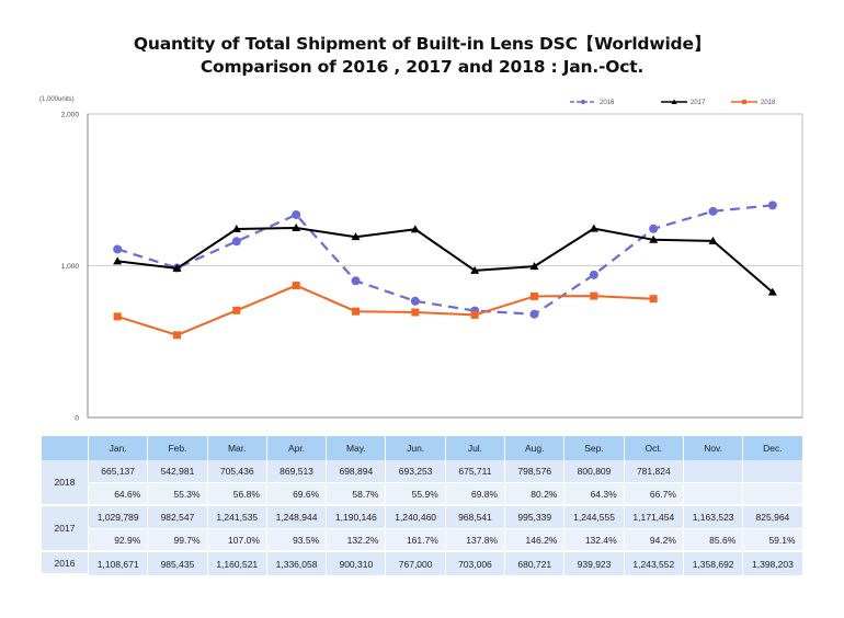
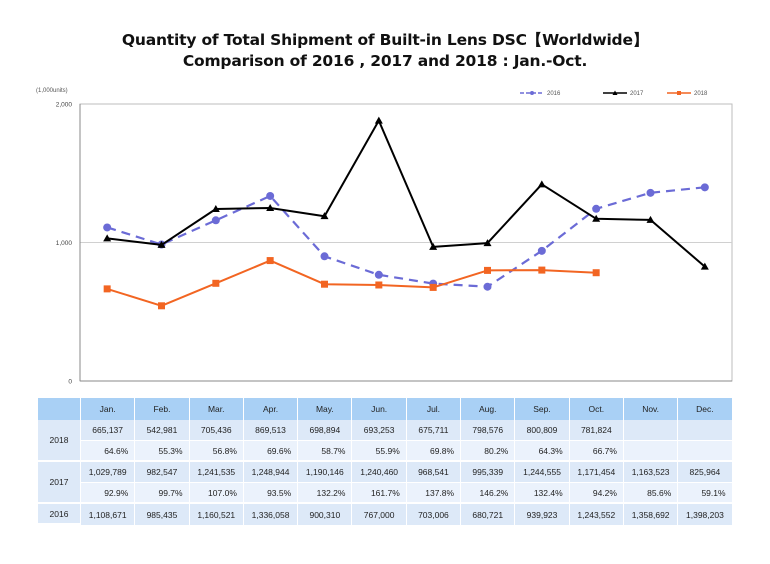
2017/Jun.: 1240 -> 1880
2017/Sep.: 1240 -> 1420
